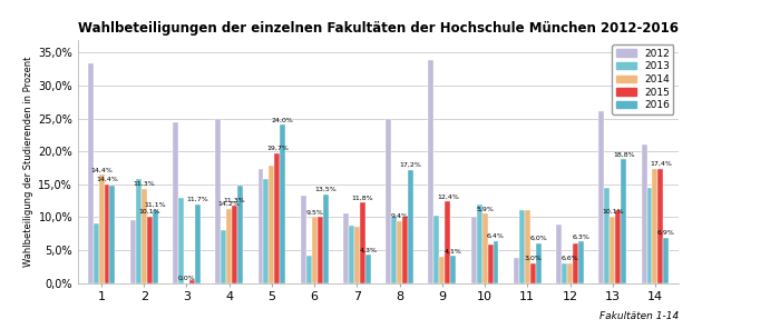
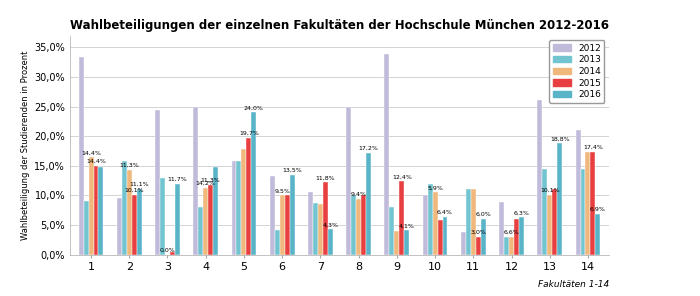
2012/5: 17,4% -> 15,8%
2013/9: 10,2% -> 8,0%
